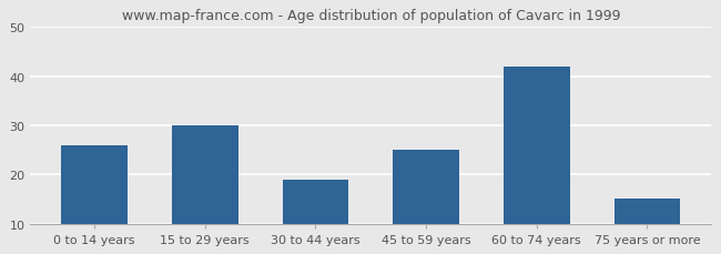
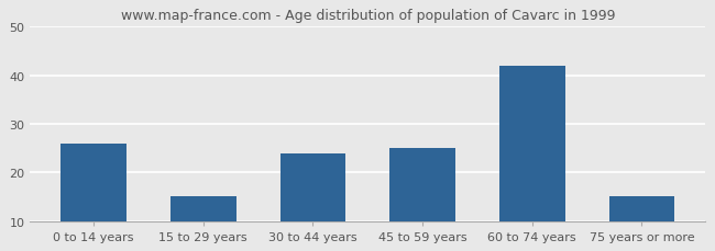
15 to 29 years: 30 -> 15
30 to 44 years: 19 -> 24
